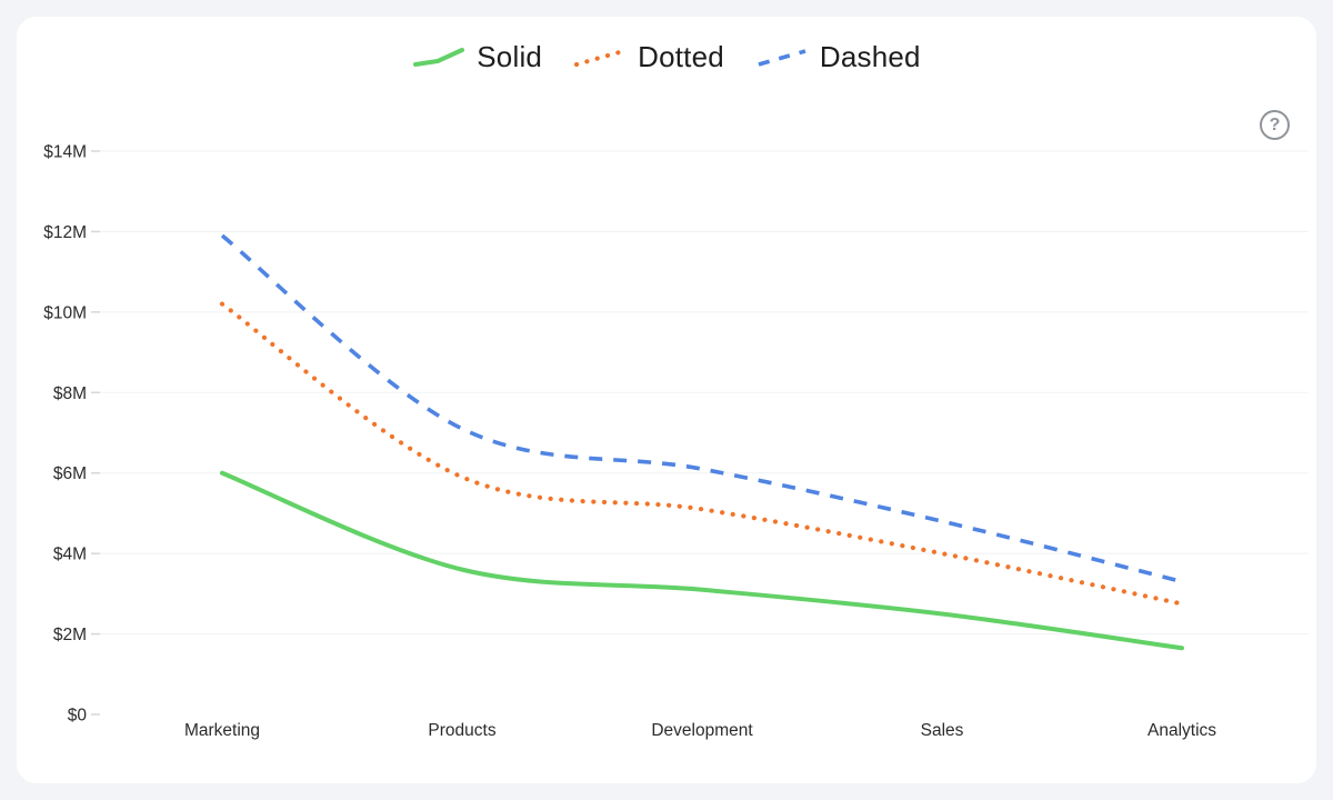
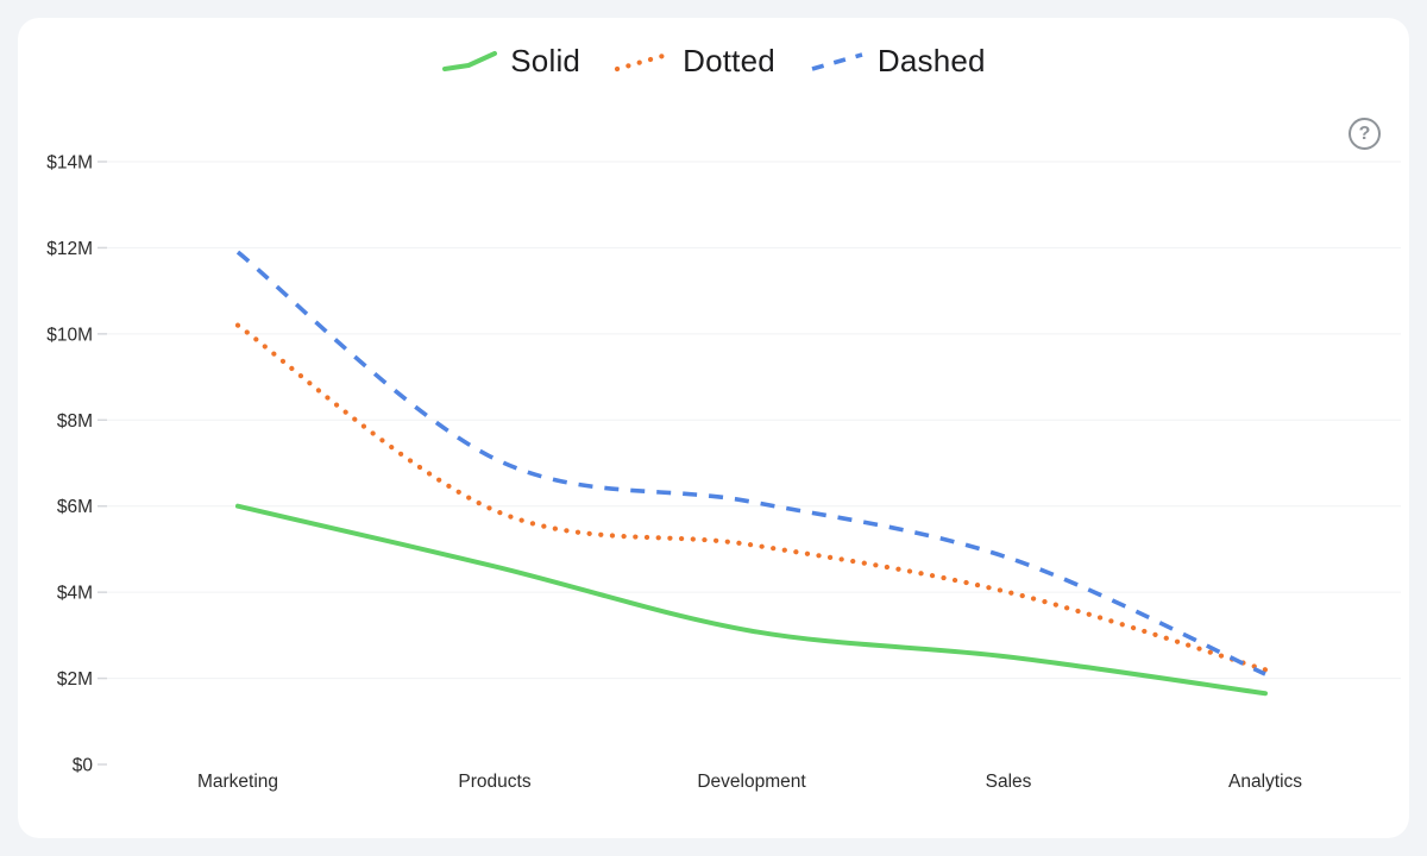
Solid/Products: $3.6M -> $4.6M
Dotted/Analytics: $2.8M -> $2.2M
Dashed/Analytics: $3.3M -> $2.1M
